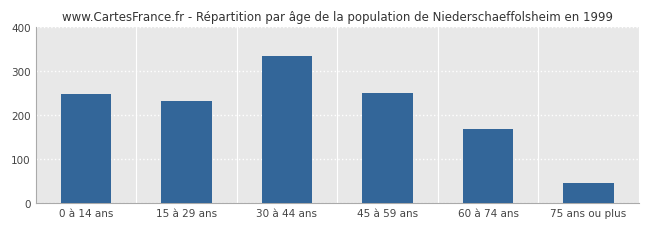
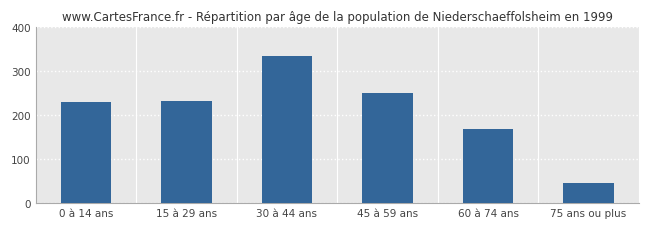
0 à 14 ans: 247 -> 230
